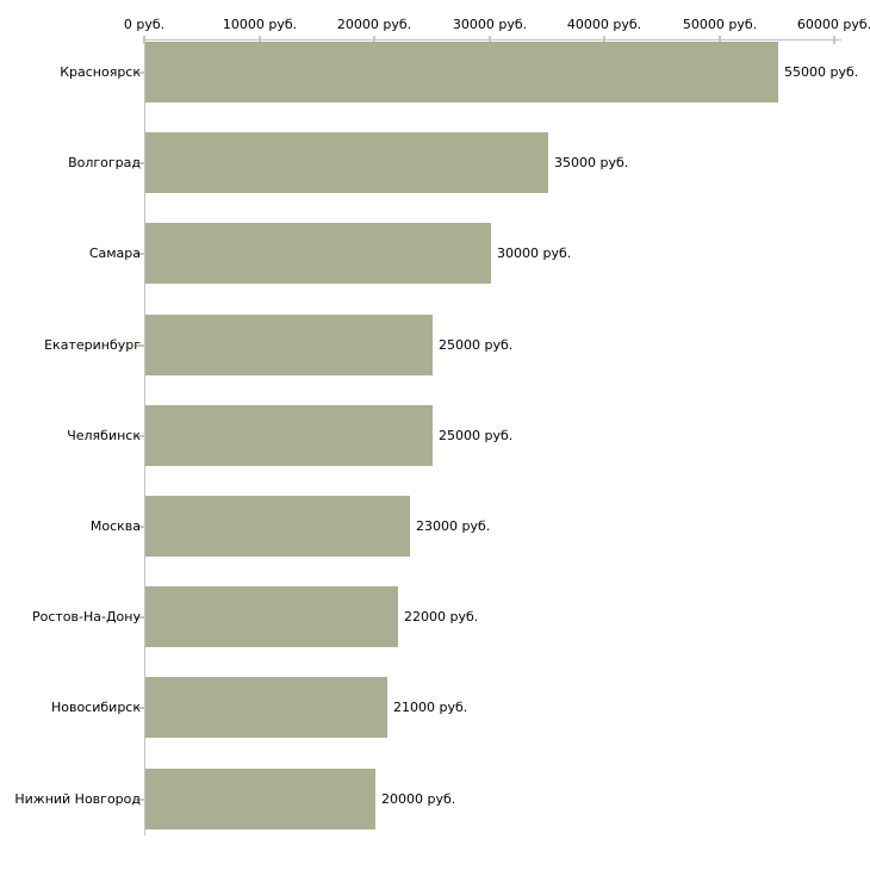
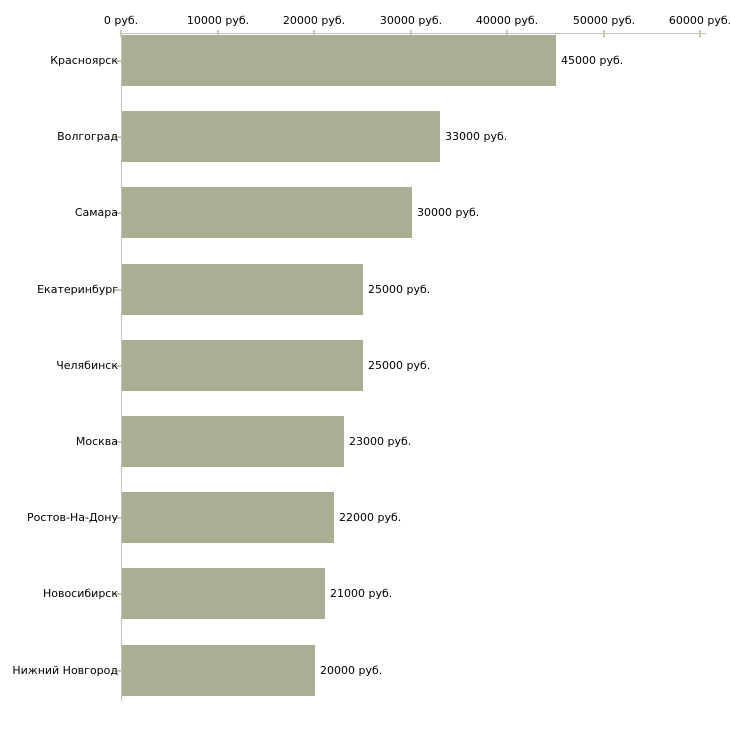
Красноярск: 55000 -> 45000
Волгоград: 35000 -> 33000
